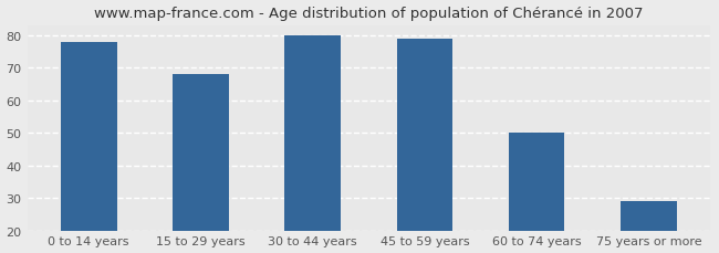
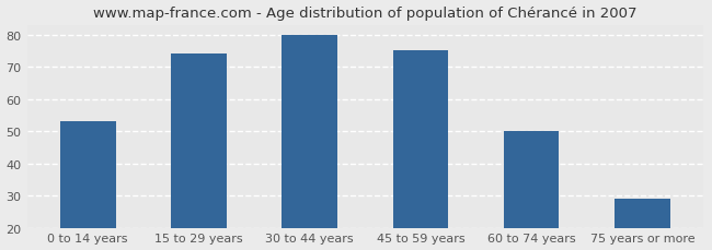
0 to 14 years: 78 -> 53
15 to 29 years: 68 -> 74
45 to 59 years: 79 -> 75
